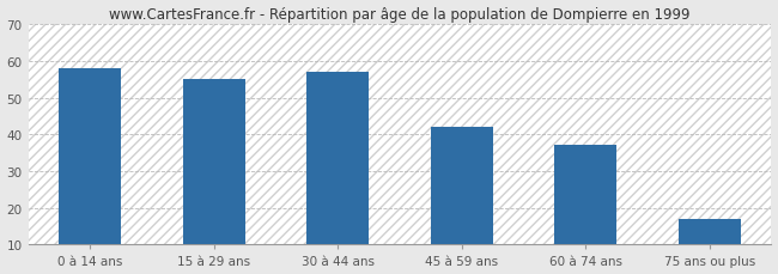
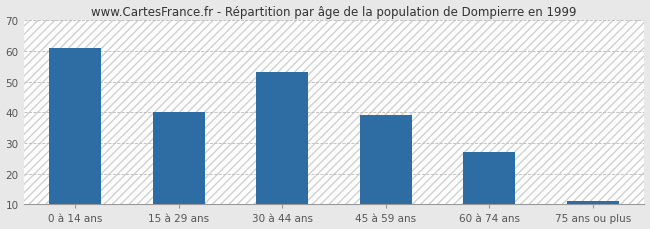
0 à 14 ans: 58 -> 61
15 à 29 ans: 55 -> 40
30 à 44 ans: 57 -> 53
45 à 59 ans: 42 -> 39
60 à 74 ans: 37 -> 27
75 ans ou plus: 17 -> 11
